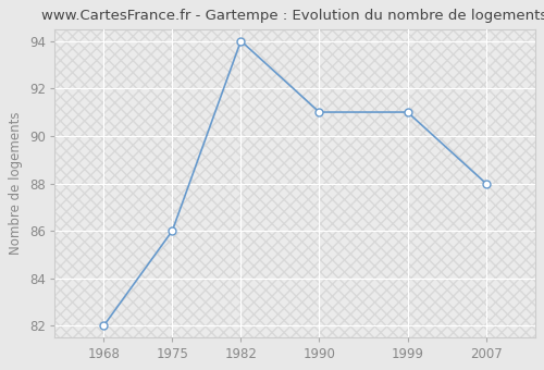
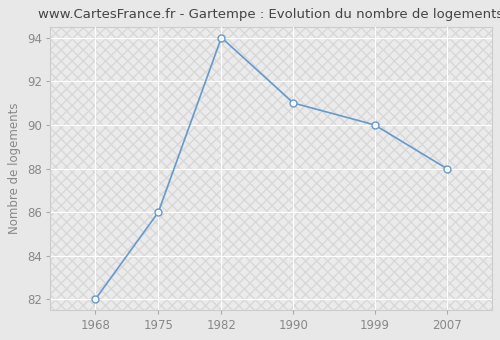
1999: 91 -> 90
